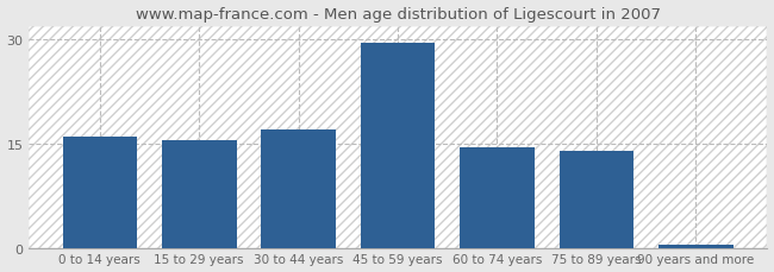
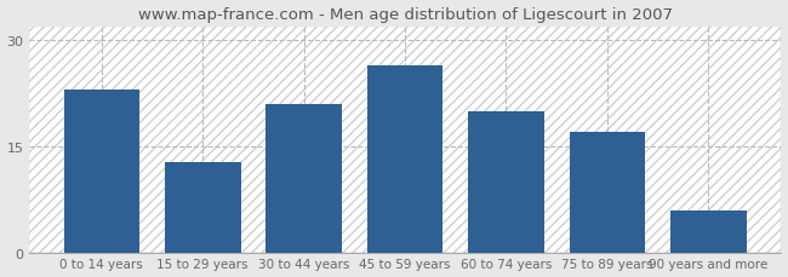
0 to 14 years: 16.0 -> 23.0
15 to 29 years: 15.5 -> 12.8
30 to 44 years: 17.0 -> 21.0
45 to 59 years: 29.5 -> 26.4
60 to 74 years: 14.5 -> 20.0
75 to 89 years: 14.0 -> 17.0
90 years and more: 0.5 -> 6.0
